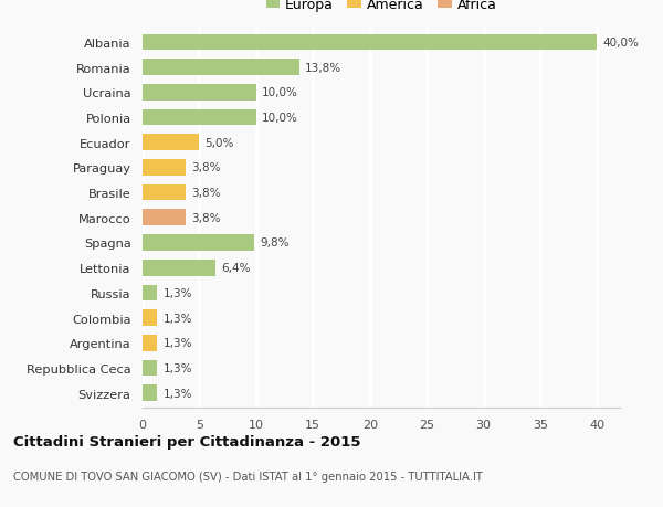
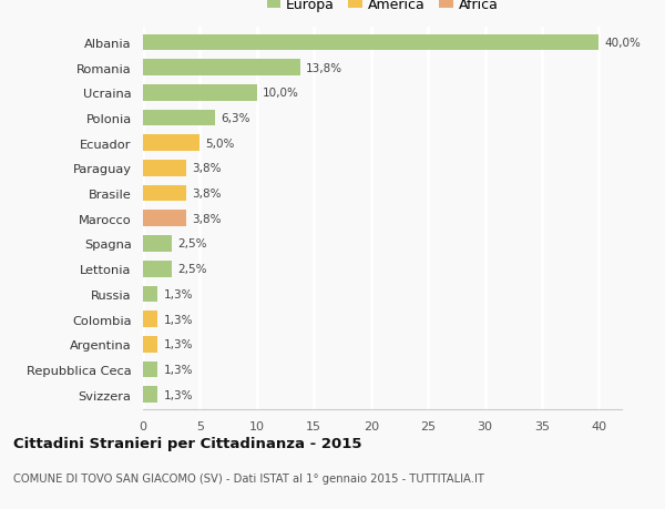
Polonia: 10,0% -> 6,3%
Spagna: 9,8% -> 2,5%
Lettonia: 6,4% -> 2,5%
